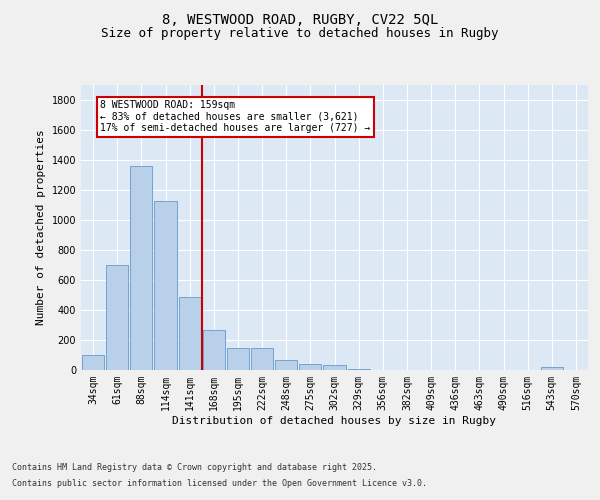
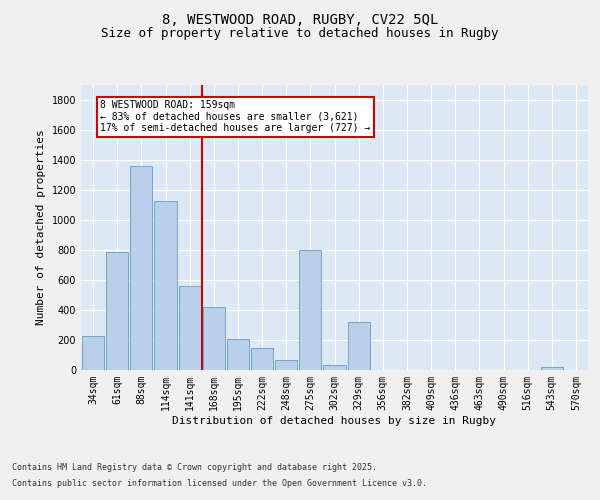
34sqm: 100 -> 230
61sqm: 700 -> 790
141sqm: 490 -> 560
168sqm: 270 -> 420
195sqm: 140 -> 210
275sqm: 40 -> 800
329sqm: 10 -> 320
